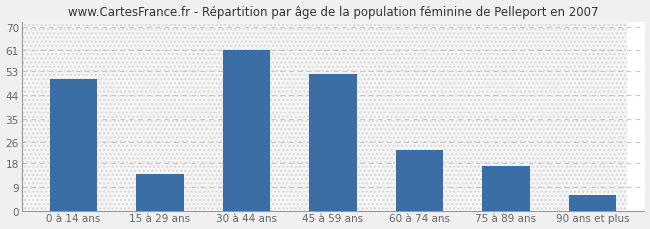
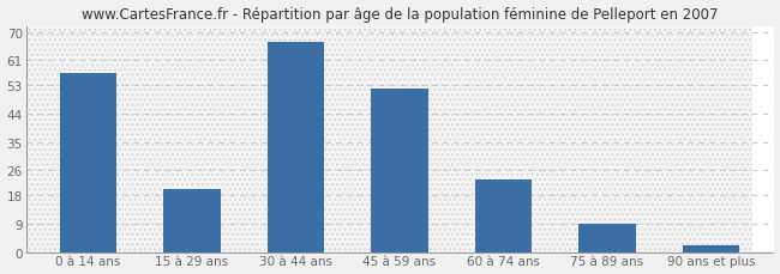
0 à 14 ans: 50 -> 57
15 à 29 ans: 14 -> 20
30 à 44 ans: 61 -> 67
75 à 89 ans: 17 -> 9
90 ans et plus: 6 -> 2
